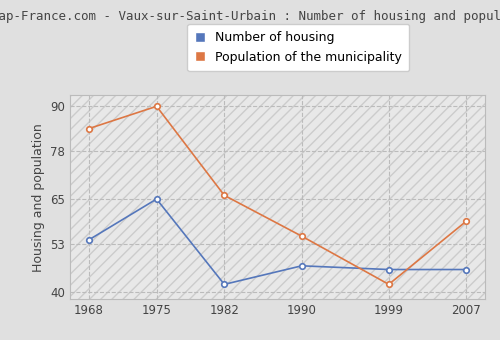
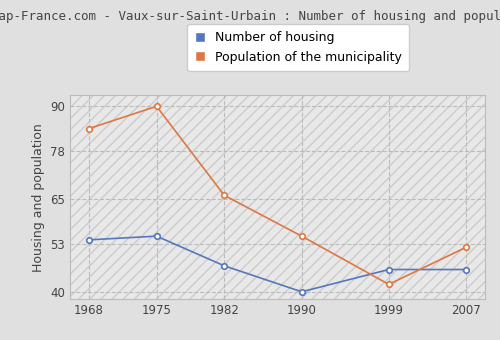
Number of housing/1975: 65 -> 55
Number of housing/1982: 42 -> 47
Number of housing/1990: 47 -> 40
Population of the municipality/2007: 59 -> 52
